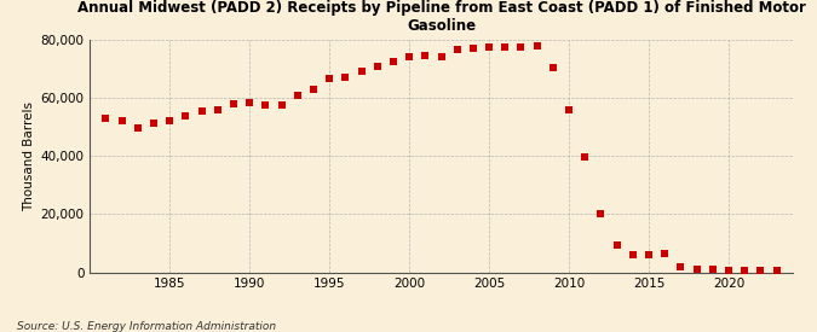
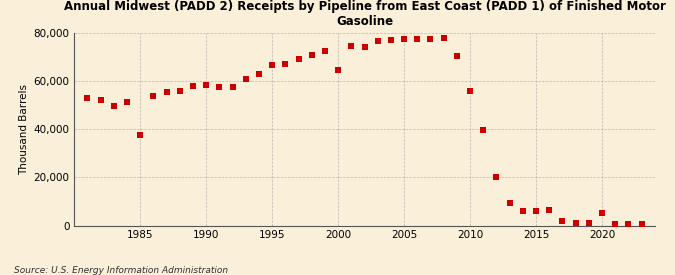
1985: 52,000 -> 37,500
2000: 74,000 -> 64,500
2020: 500 -> 5,000
